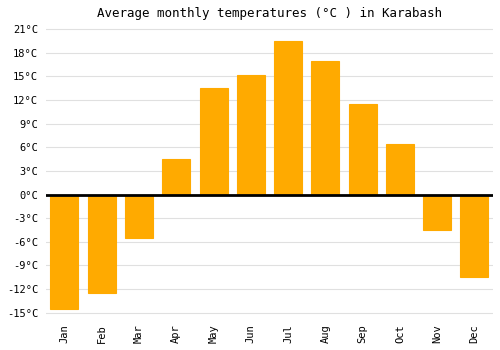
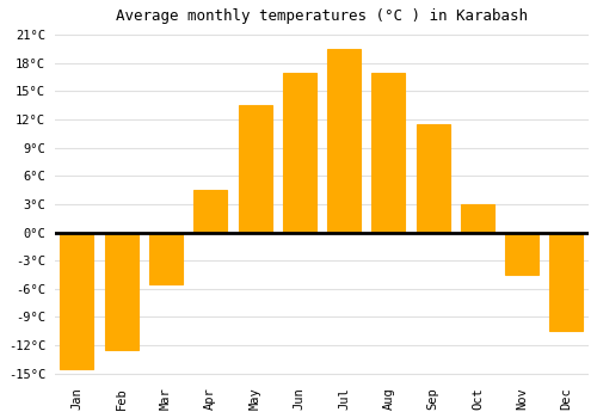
Jun: 15.2°C -> 17.0°C
Oct: 6.4°C -> 3.0°C
